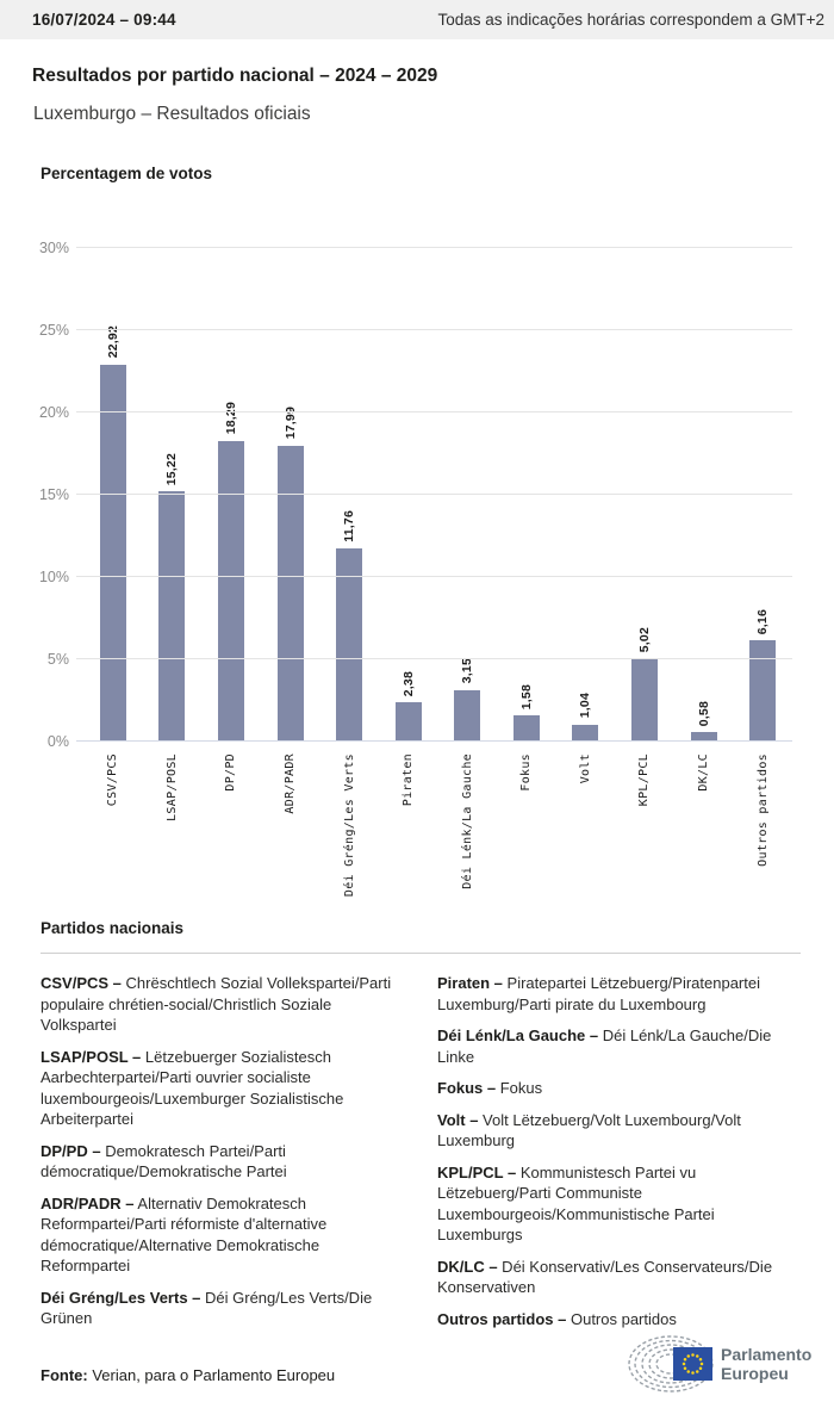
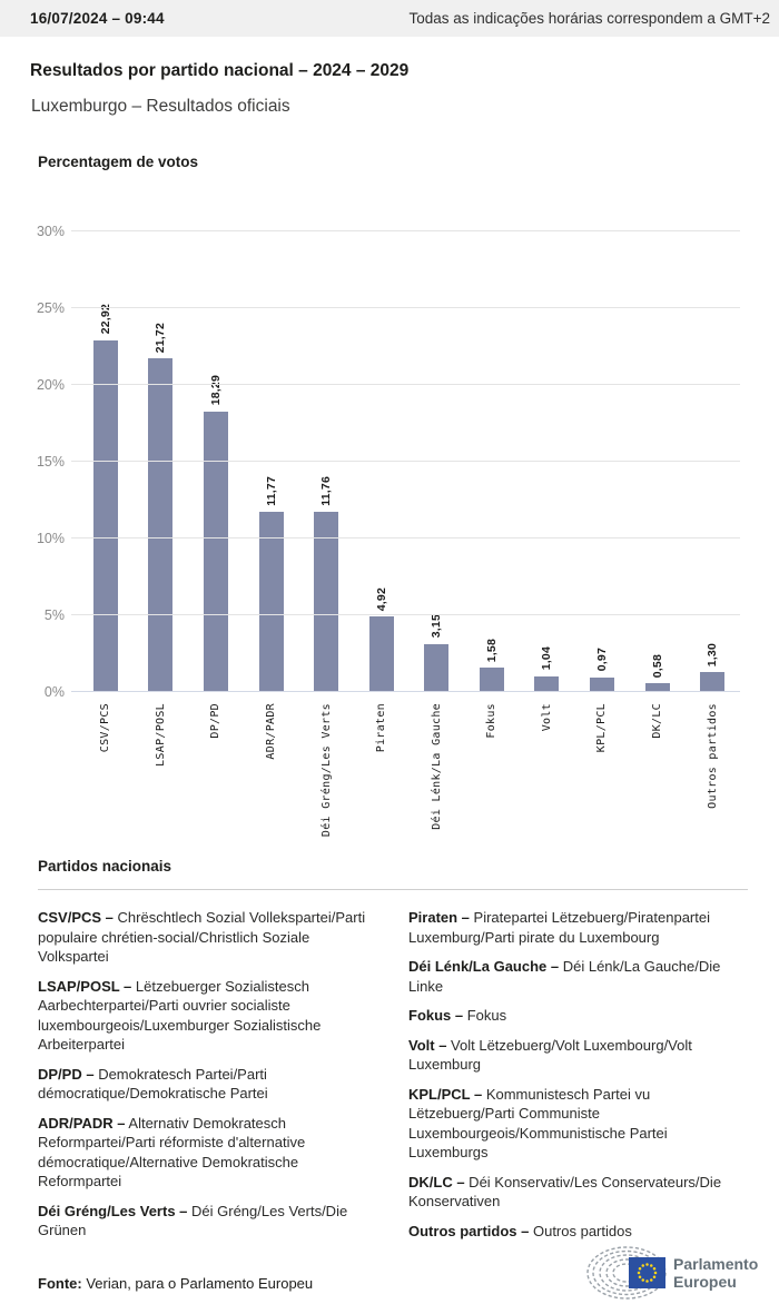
LSAP/POSL: 15,22 -> 21,72
ADR/PADR: 17,99 -> 11,77
Piraten: 2,38 -> 4,92
KPL/PCL: 5,02 -> 0,97
Outros partidos: 6,16 -> 1,30
